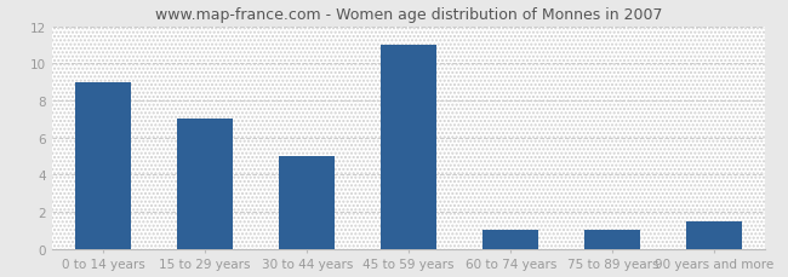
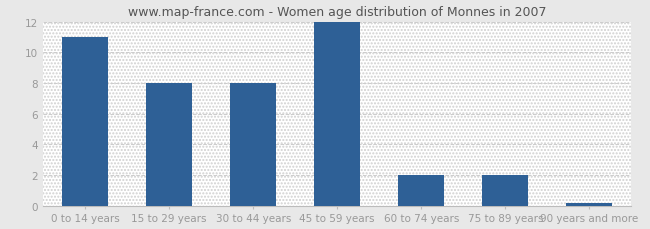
0 to 14 years: 9.0 -> 11.0
15 to 29 years: 7.0 -> 8.0
30 to 44 years: 5.0 -> 8.0
45 to 59 years: 11.0 -> 12.0
60 to 74 years: 1.0 -> 2.0
75 to 89 years: 1.0 -> 2.0
90 years and more: 1.5 -> 0.2
